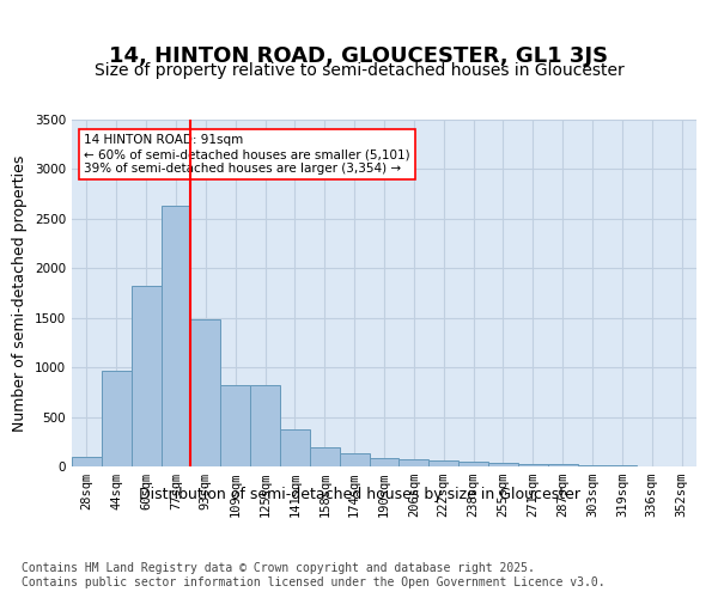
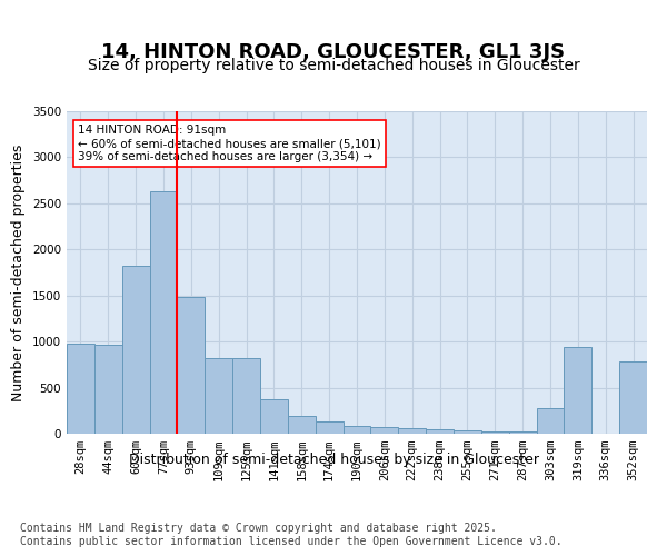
28sqm: 100 -> 980
303sqm: 20 -> 280
319sqm: 10 -> 940
352sqm: 0 -> 780
